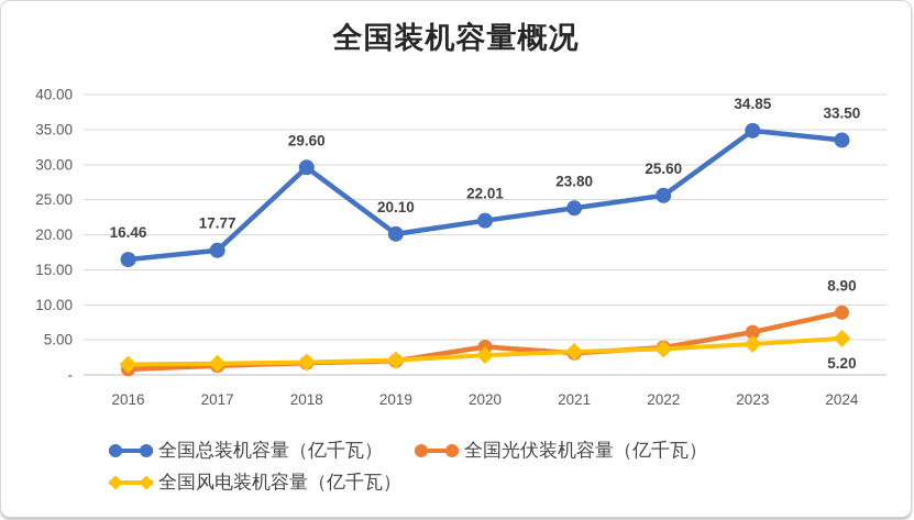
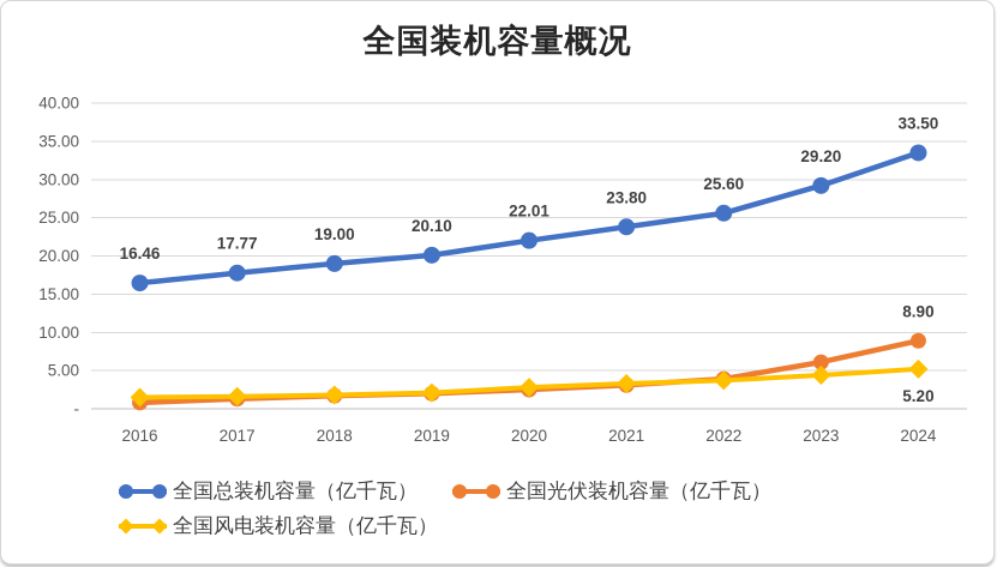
全国总装机容量（亿千瓦）/2018: 29.60 -> 19.00
全国光伏装机容量（亿千瓦）/2020: 4 -> 2
全国总装机容量（亿千瓦）/2023: 34.85 -> 29.20
